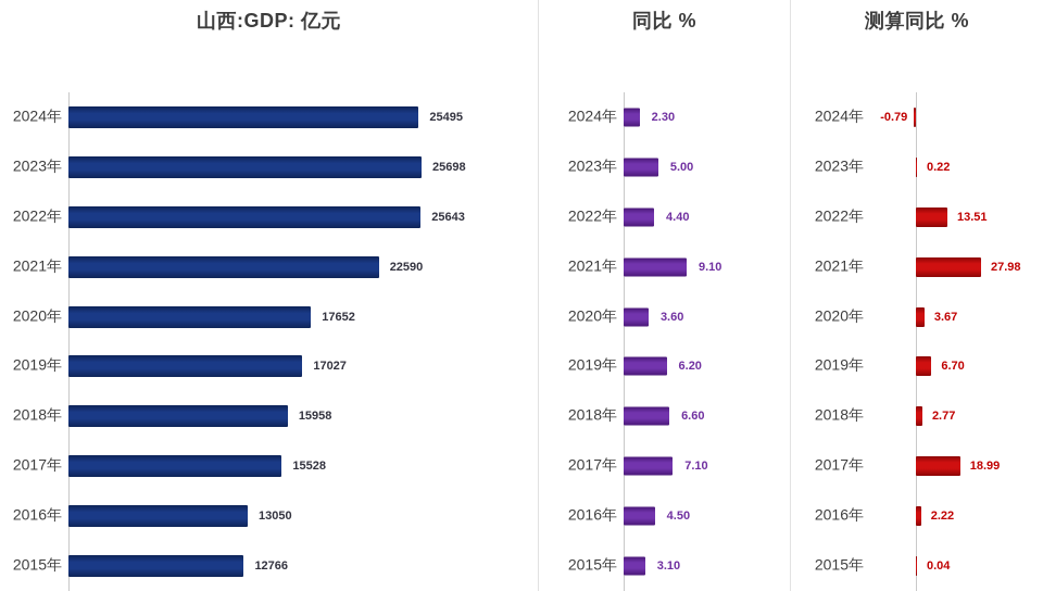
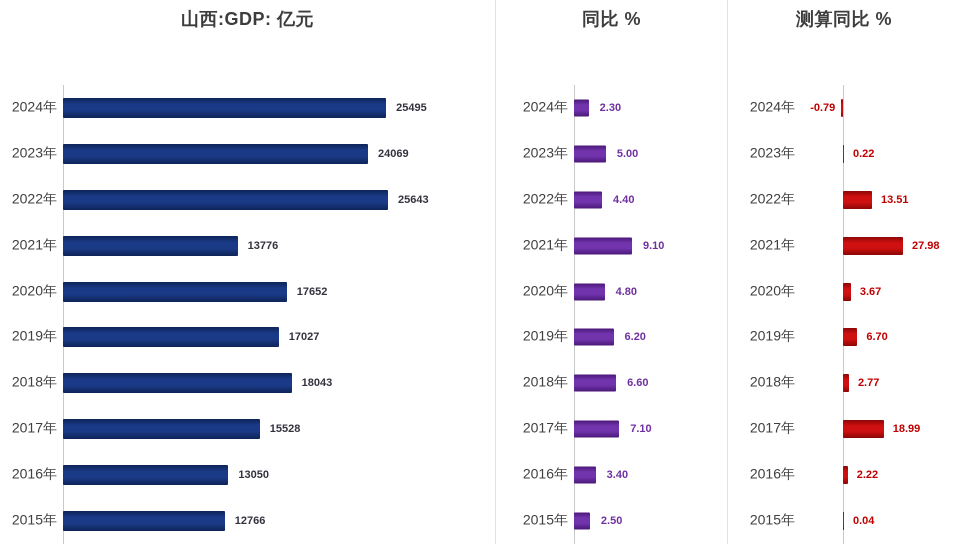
山西:GDP: 亿元/2023年: 25698 -> 24069
山西:GDP: 亿元/2021年: 22590 -> 13776
山西:GDP: 亿元/2018年: 15958 -> 18043
同比 %/2020年: 3.60 -> 4.80
同比 %/2016年: 4.50 -> 3.40
同比 %/2015年: 3.10 -> 2.50
